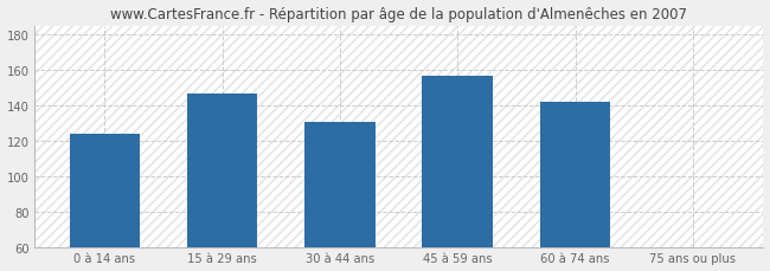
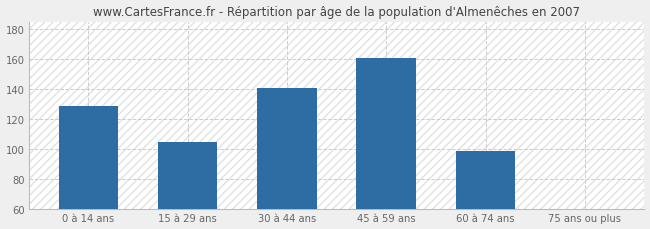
0 à 14 ans: 124 -> 129
15 à 29 ans: 147 -> 105
30 à 44 ans: 131 -> 141
45 à 59 ans: 157 -> 161
60 à 74 ans: 142 -> 99
